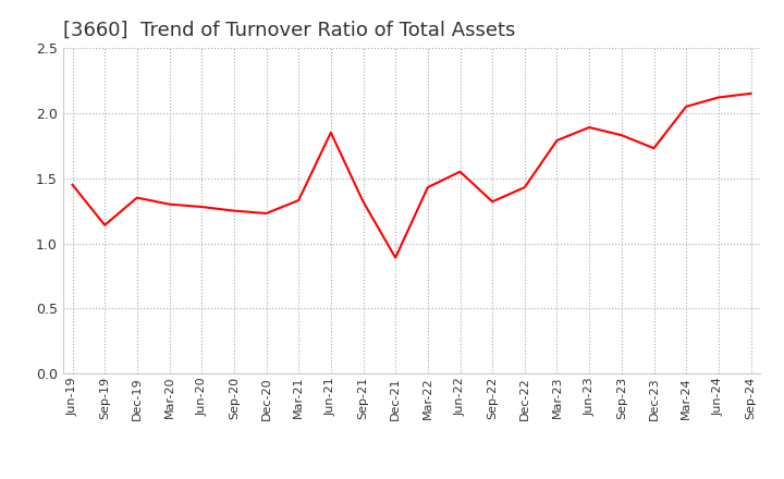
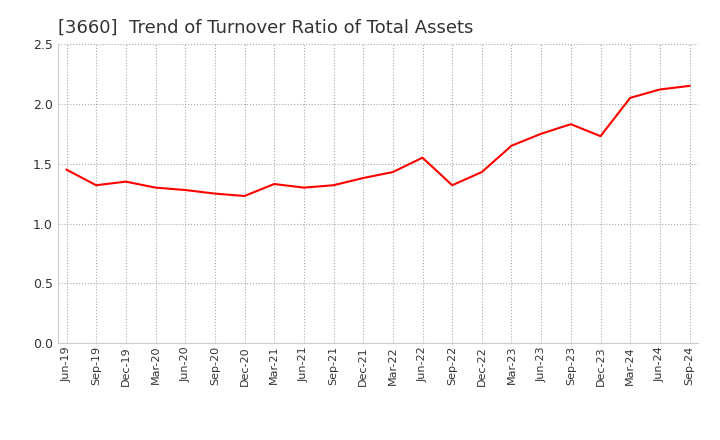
Sep-19: 1.14 -> 1.32
Jun-21: 1.85 -> 1.30
Dec-21: 0.89 -> 1.38
Mar-23: 1.79 -> 1.65
Jun-23: 1.89 -> 1.75
